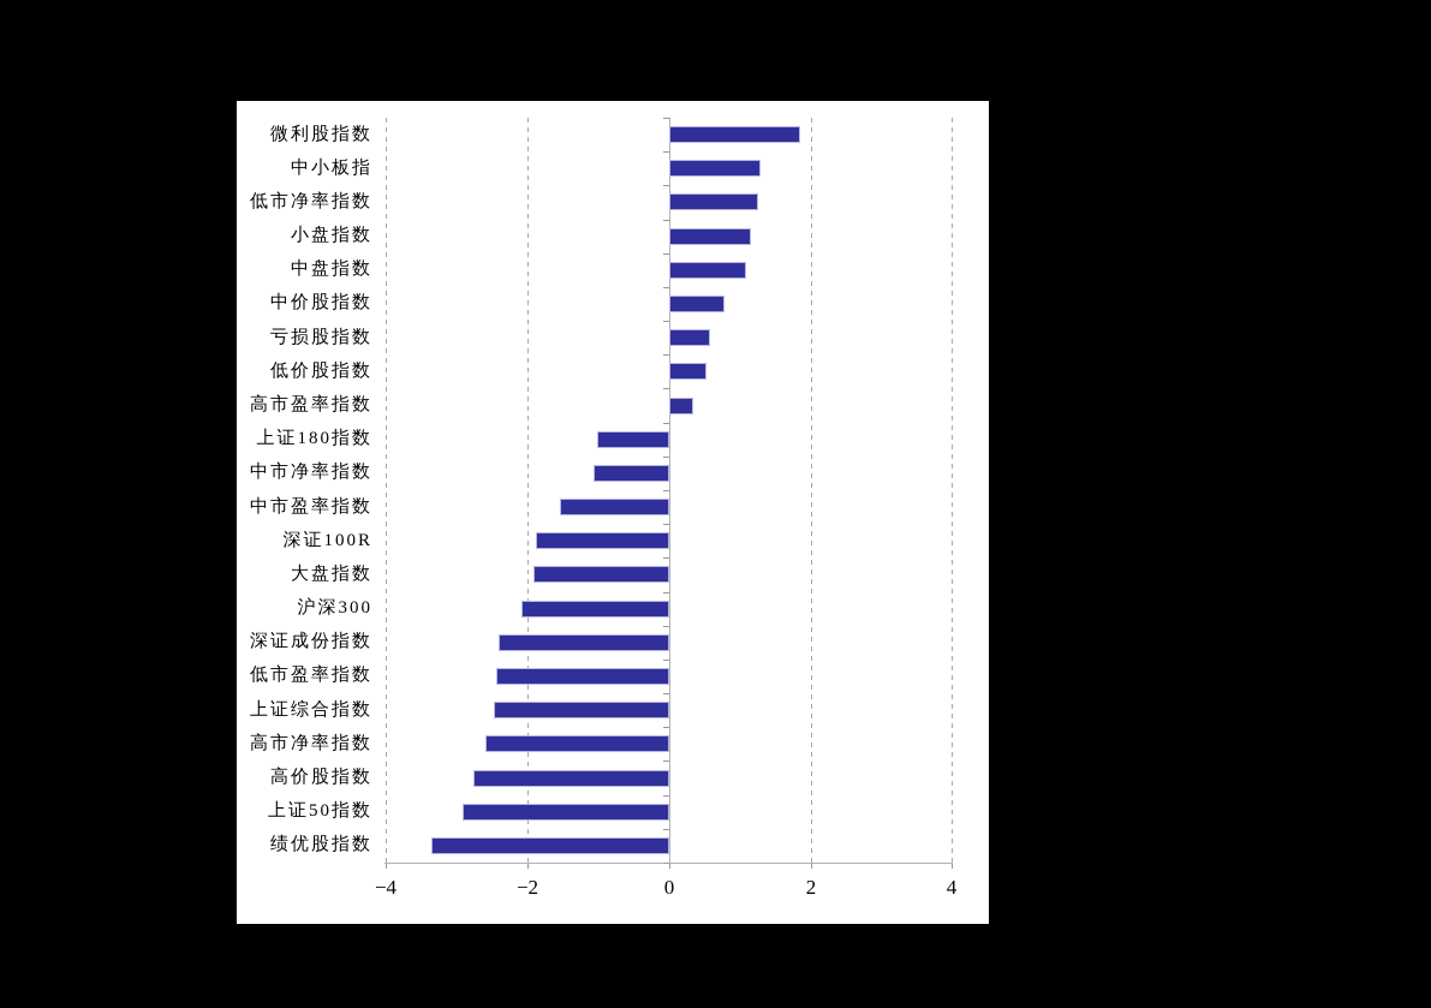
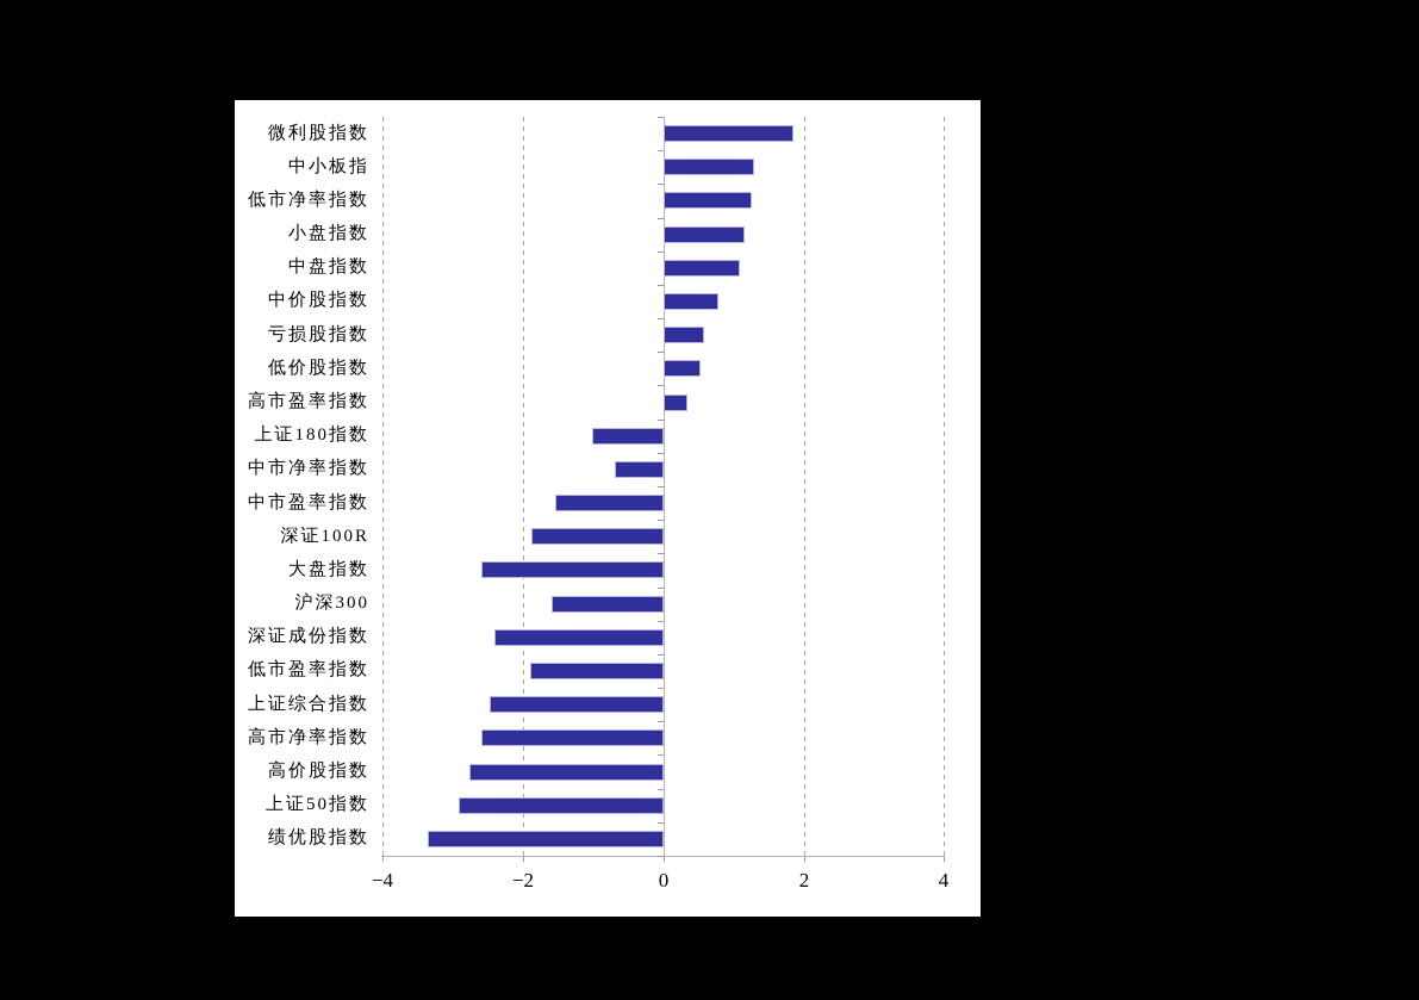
中市净率指数: -1.1 -> -0.7
大盘指数: -1.9 -> -2.6
沪深300: -2.1 -> -1.6
低市盈率指数: -2.4 -> -1.9
